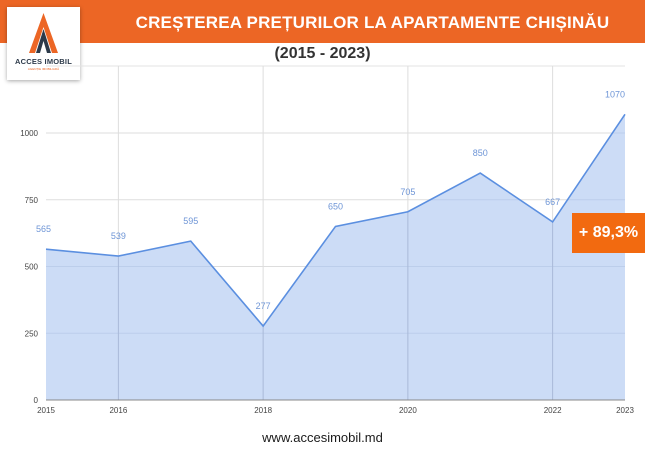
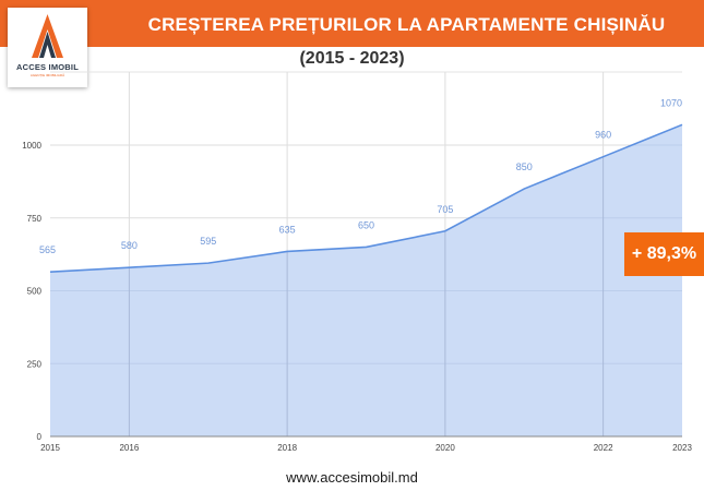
2016: 539 -> 580
2018: 277 -> 635
2022: 667 -> 960
